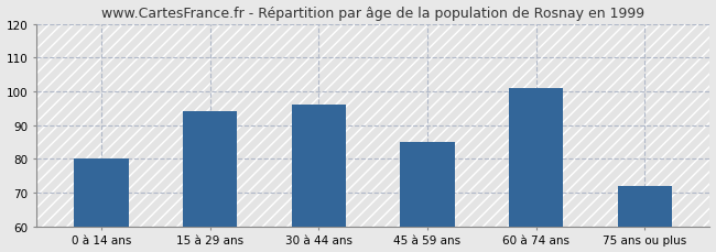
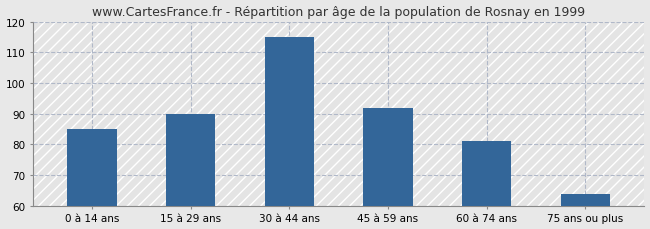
0 à 14 ans: 80 -> 85
15 à 29 ans: 94 -> 90
30 à 44 ans: 96 -> 115
45 à 59 ans: 85 -> 92
60 à 74 ans: 101 -> 81
75 ans ou plus: 72 -> 64
